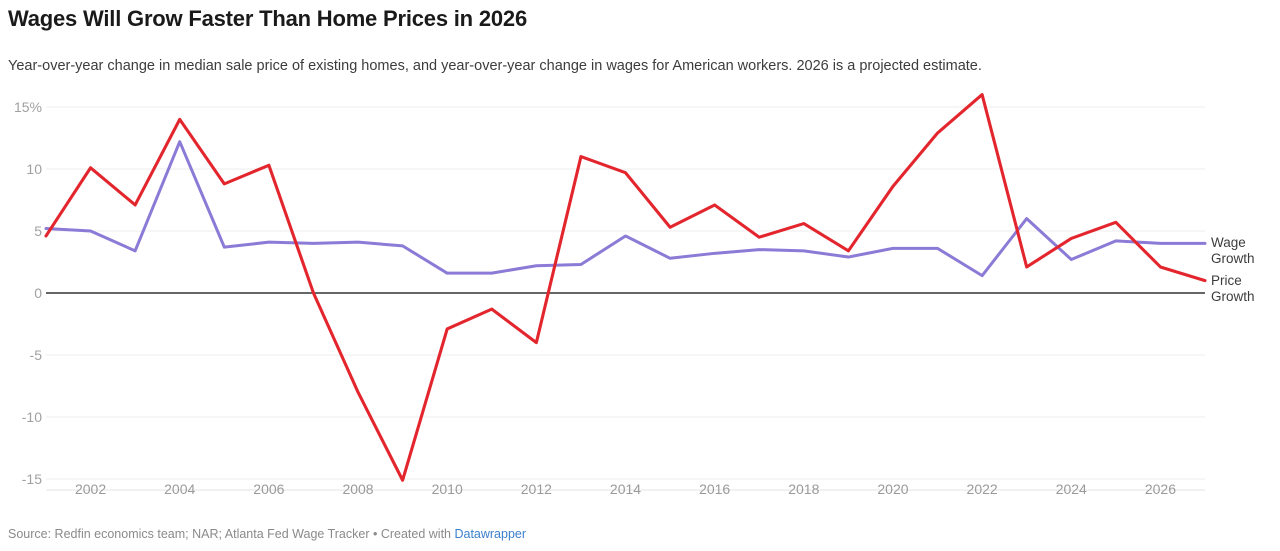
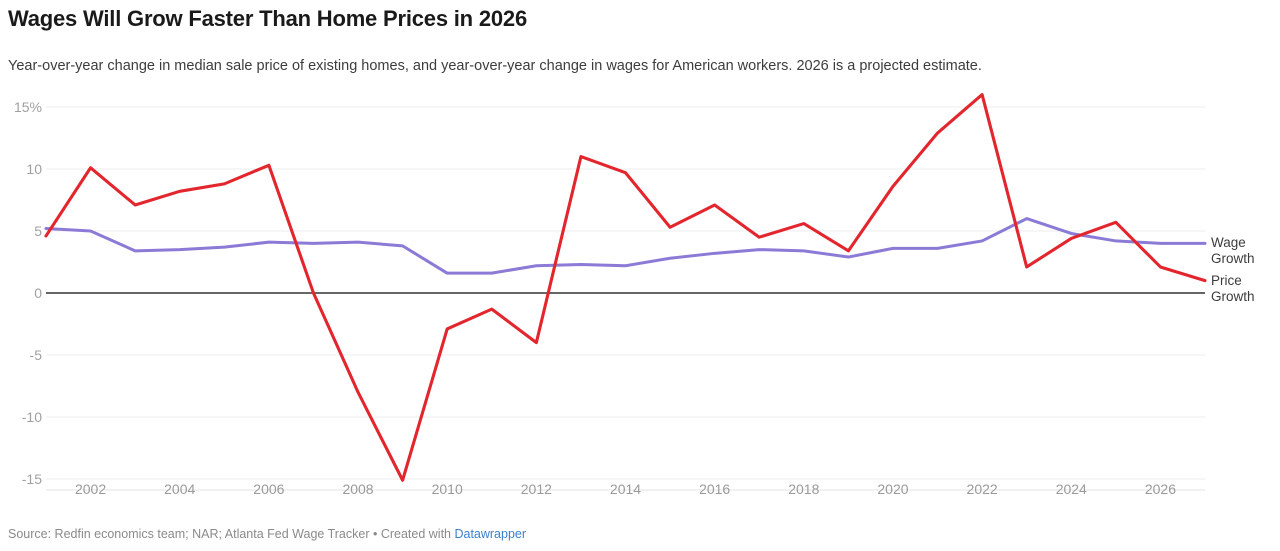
Price Growth/2004: 14.0% -> 8.2%
Wage Growth/2004: 12.2% -> 3.5%
Wage Growth/2014: 4.6% -> 2.2%
Wage Growth/2022: 1.4% -> 4.2%
Wage Growth/2024: 2.7% -> 4.8%
